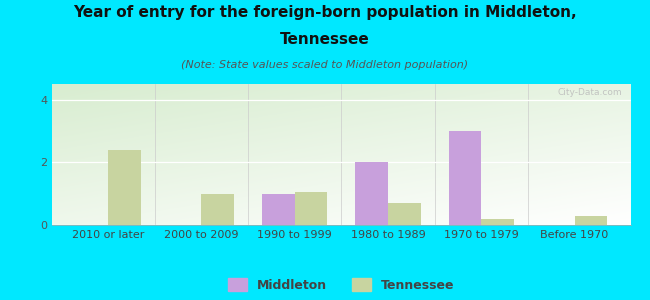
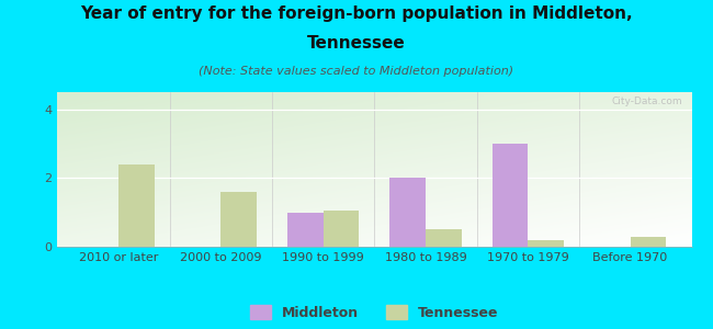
Tennessee/2000 to 2009: 1.00 -> 1.60
Tennessee/1980 to 1989: 0.70 -> 0.50
